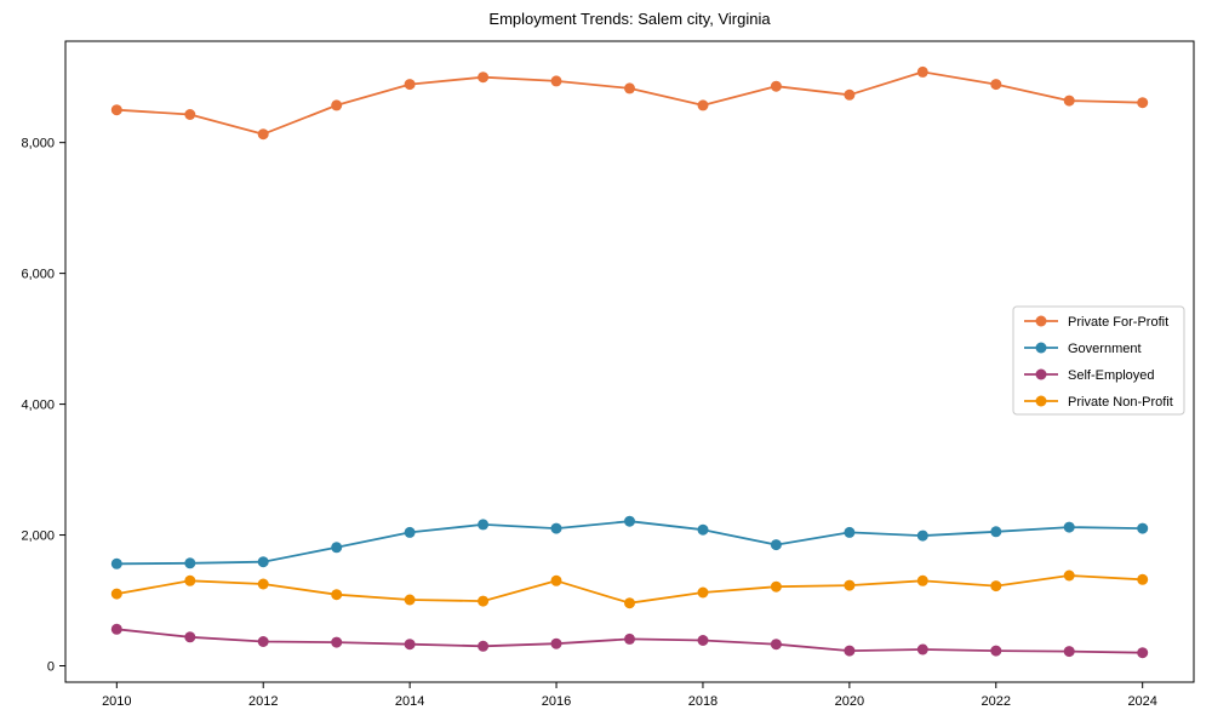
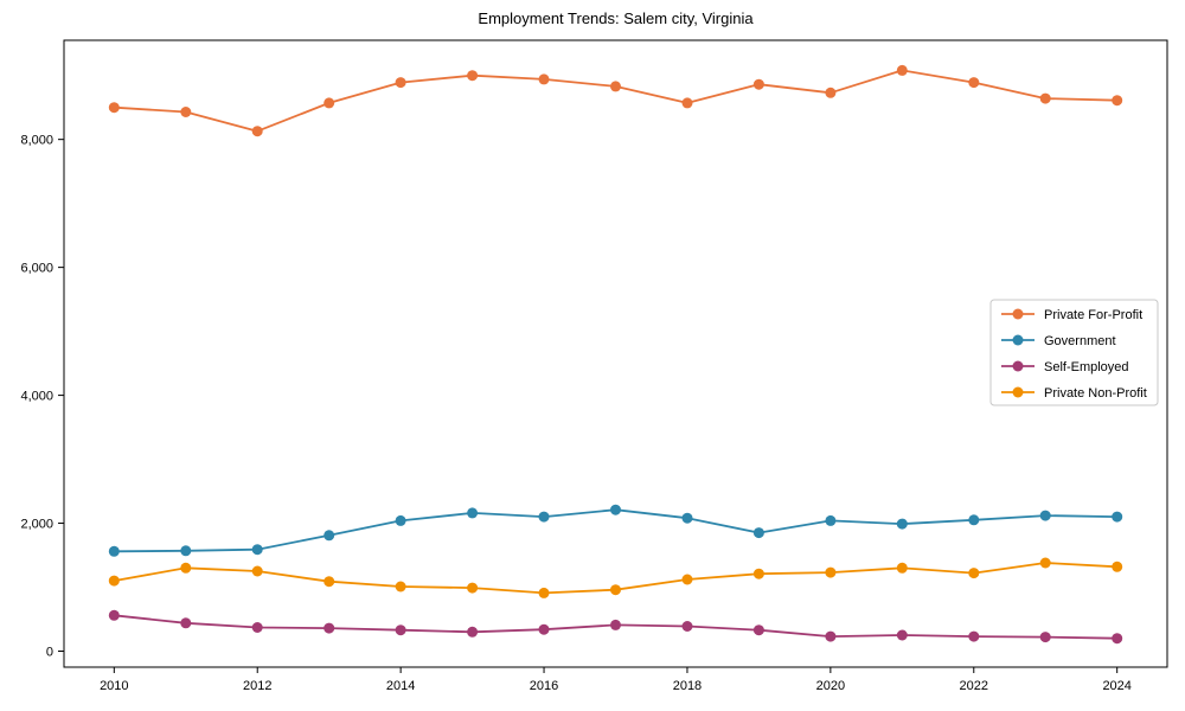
Private Non-Profit/2016: 1300 -> 900
